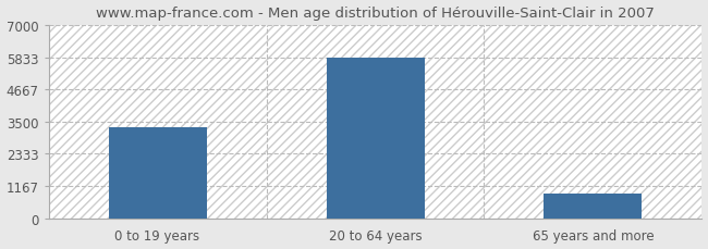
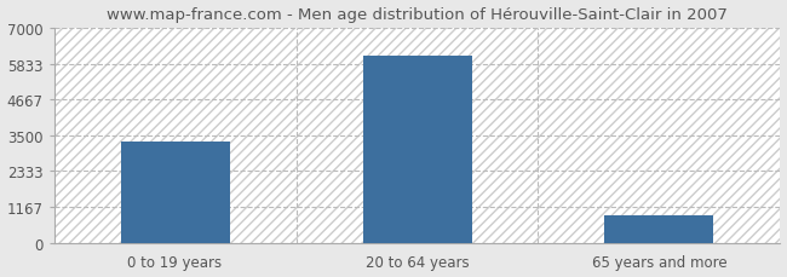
20 to 64 years: 5800 -> 6100
